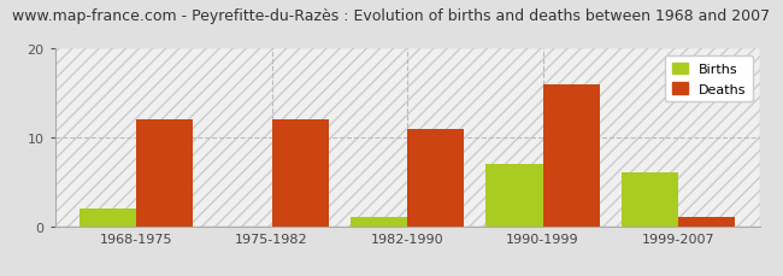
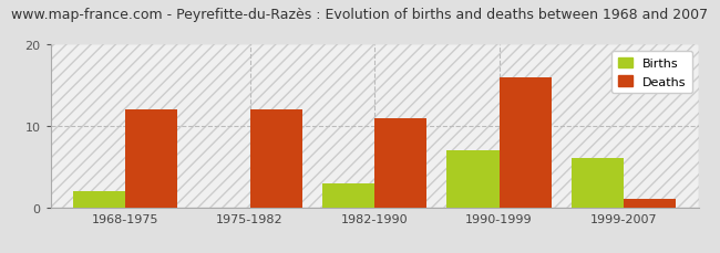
Births/1982-1990: 1 -> 3
